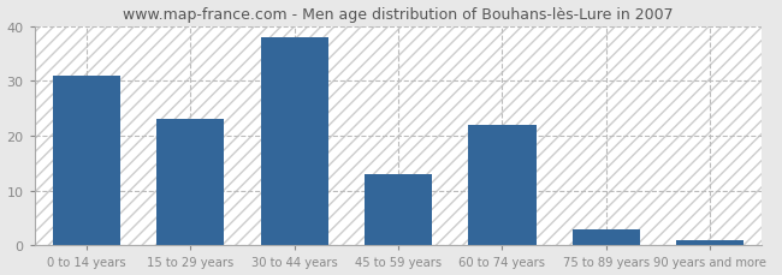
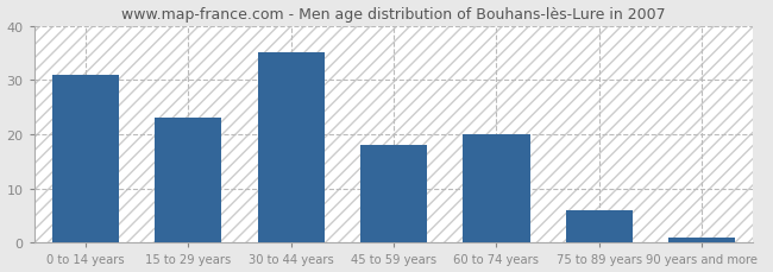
30 to 44 years: 38 -> 35
45 to 59 years: 13 -> 18
60 to 74 years: 22 -> 20
75 to 89 years: 3 -> 6
